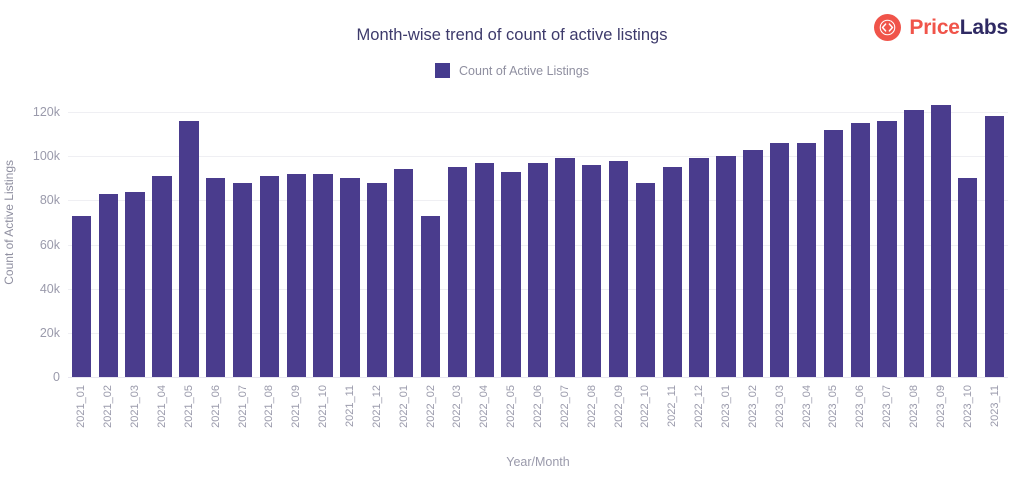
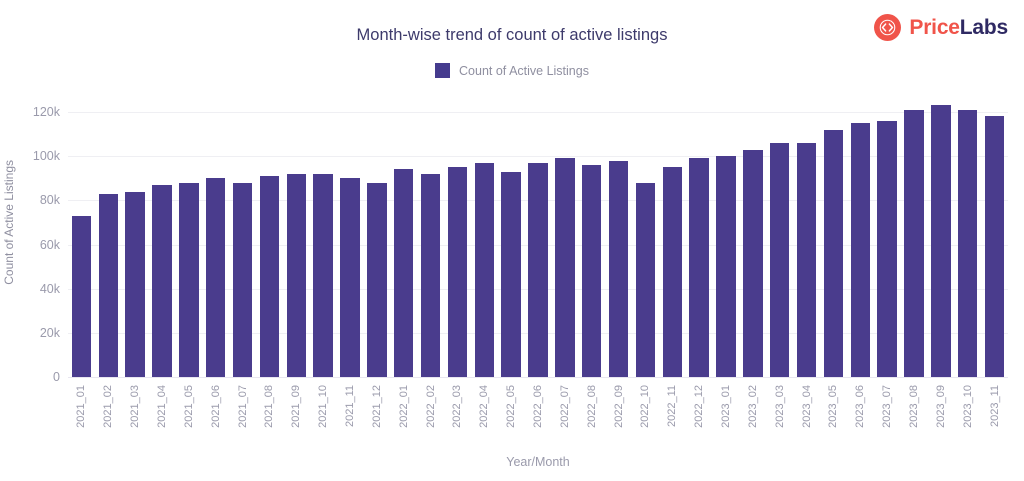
2021_04: 91k -> 87k
2021_05: 116k -> 88k
2022_02: 73k -> 92k
2023_10: 90k -> 121k
